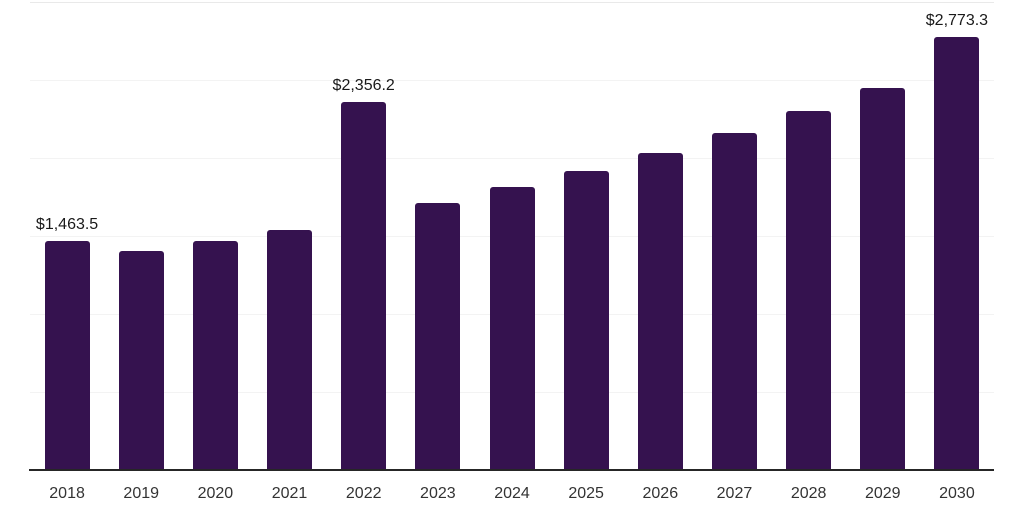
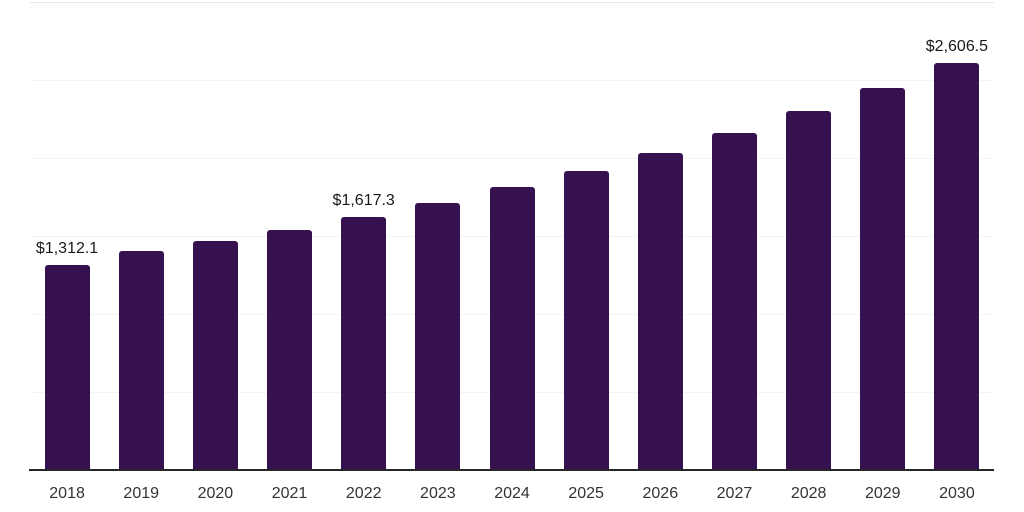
2018: $1,463.5 -> $1,312.1
2022: $2,356.2 -> $1,617.3
2030: $2,773.3 -> $2,606.5
